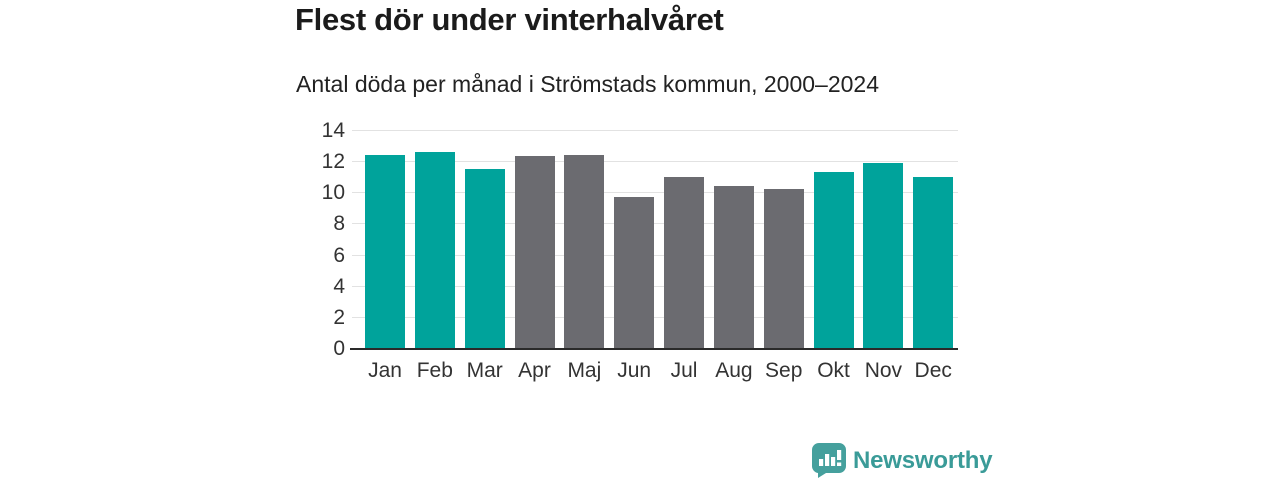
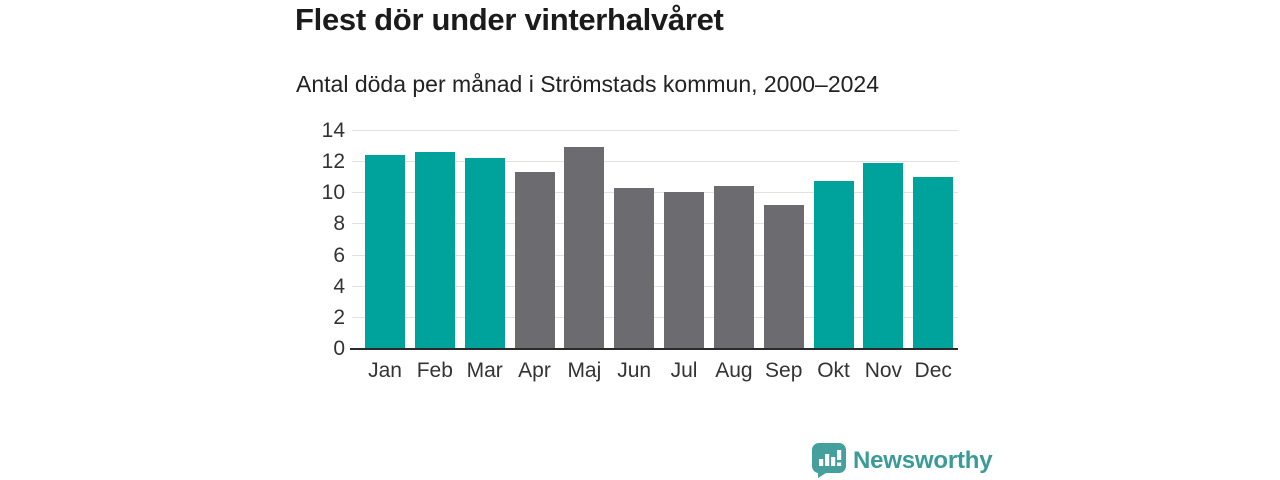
Mar: 11.5 -> 12.2
Apr: 12.3 -> 11.3
Maj: 12.4 -> 12.9
Jun: 9.7 -> 10.3
Jul: 11.0 -> 10.0
Sep: 10.2 -> 9.2
Okt: 11.3 -> 10.7
